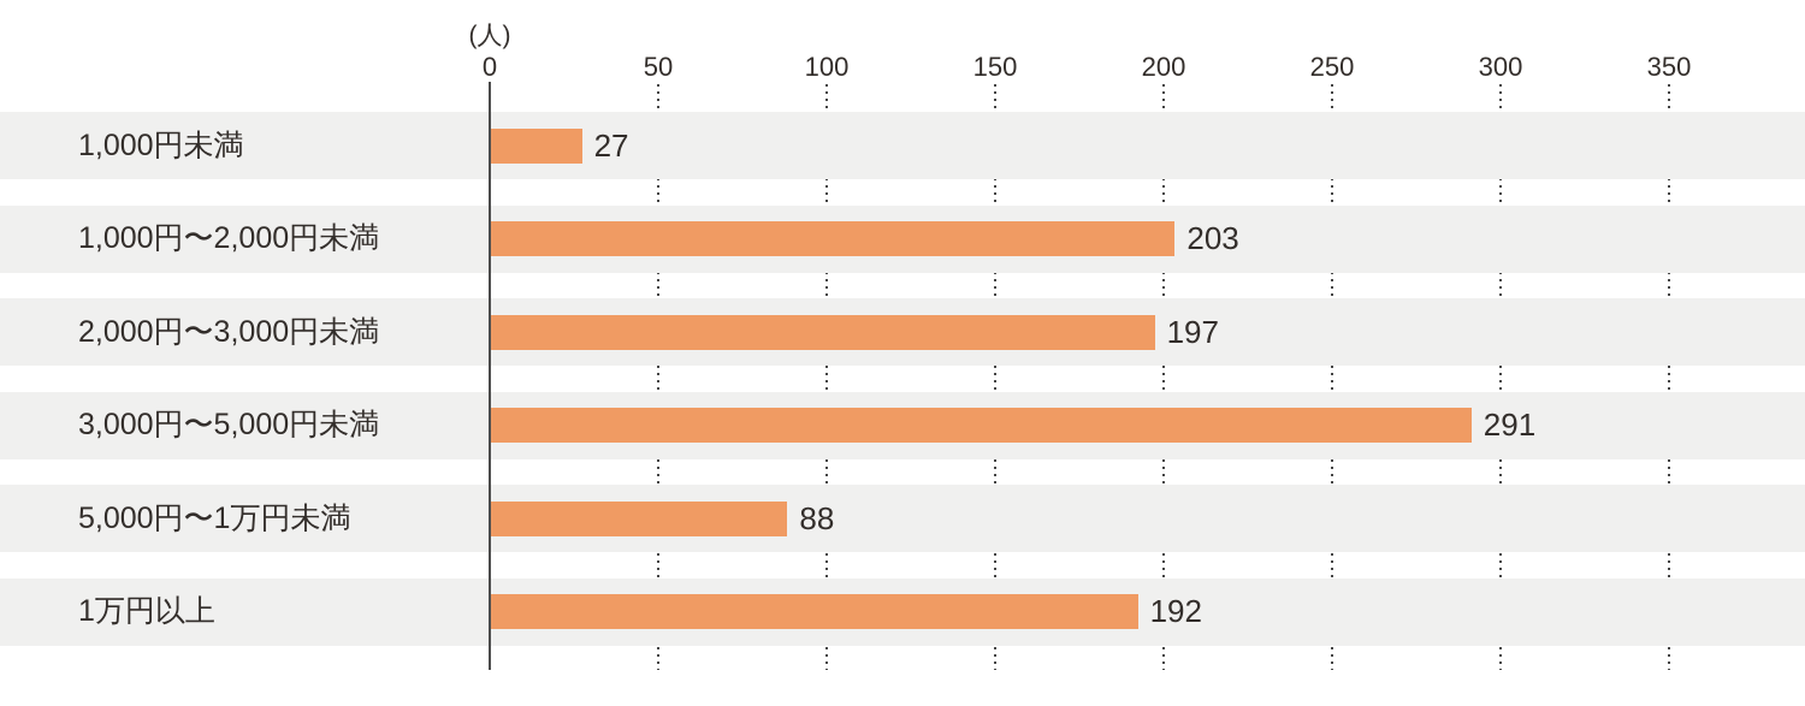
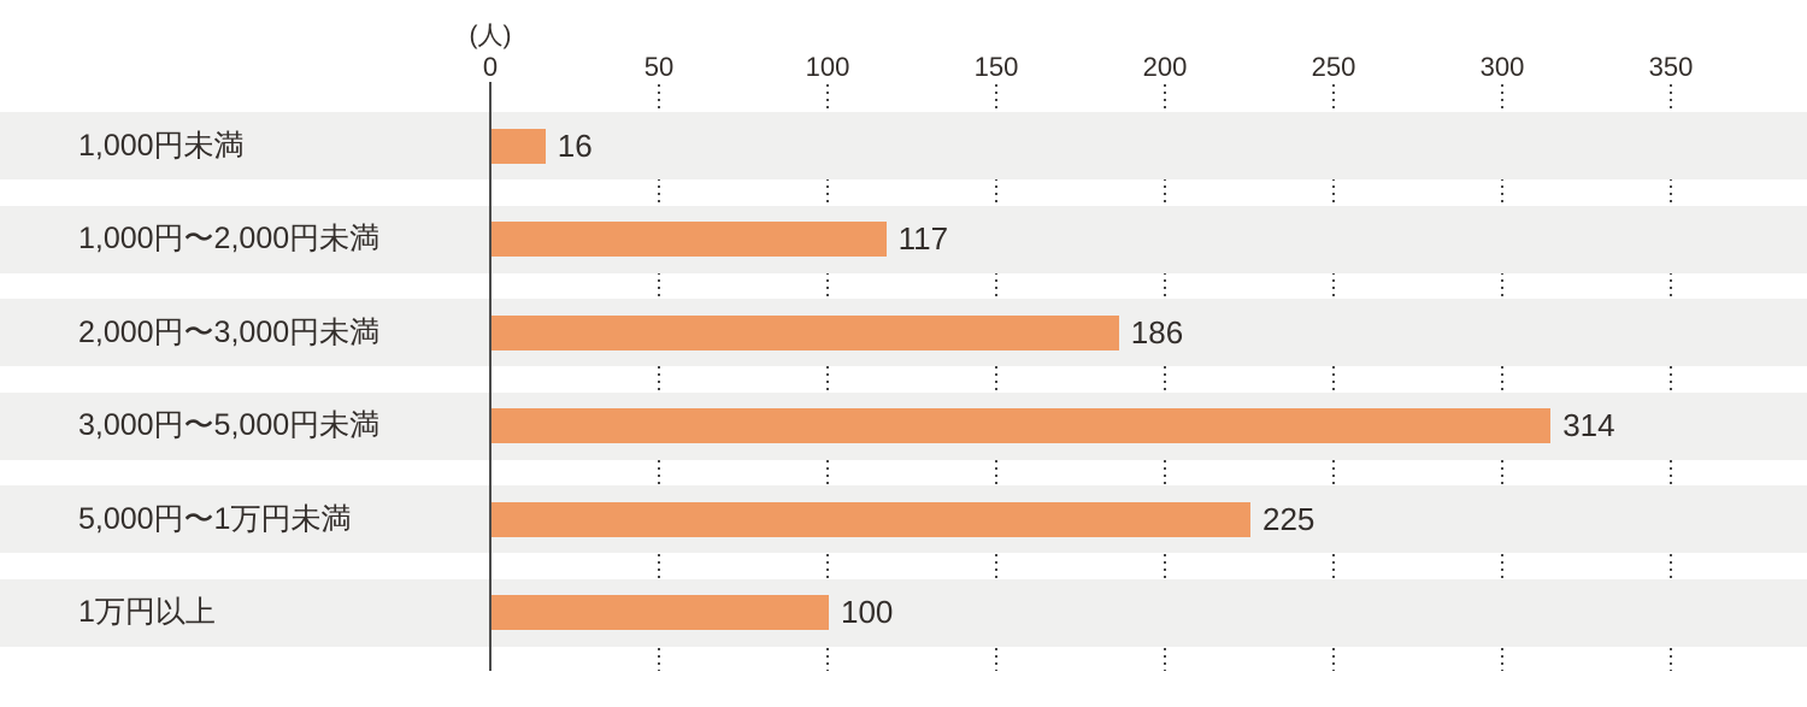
1,000円未満: 27 -> 16
1,000円〜2,000円未満: 203 -> 117
2,000円〜3,000円未満: 197 -> 186
3,000円〜5,000円未満: 291 -> 314
5,000円〜1万円未満: 88 -> 225
1万円以上: 192 -> 100
